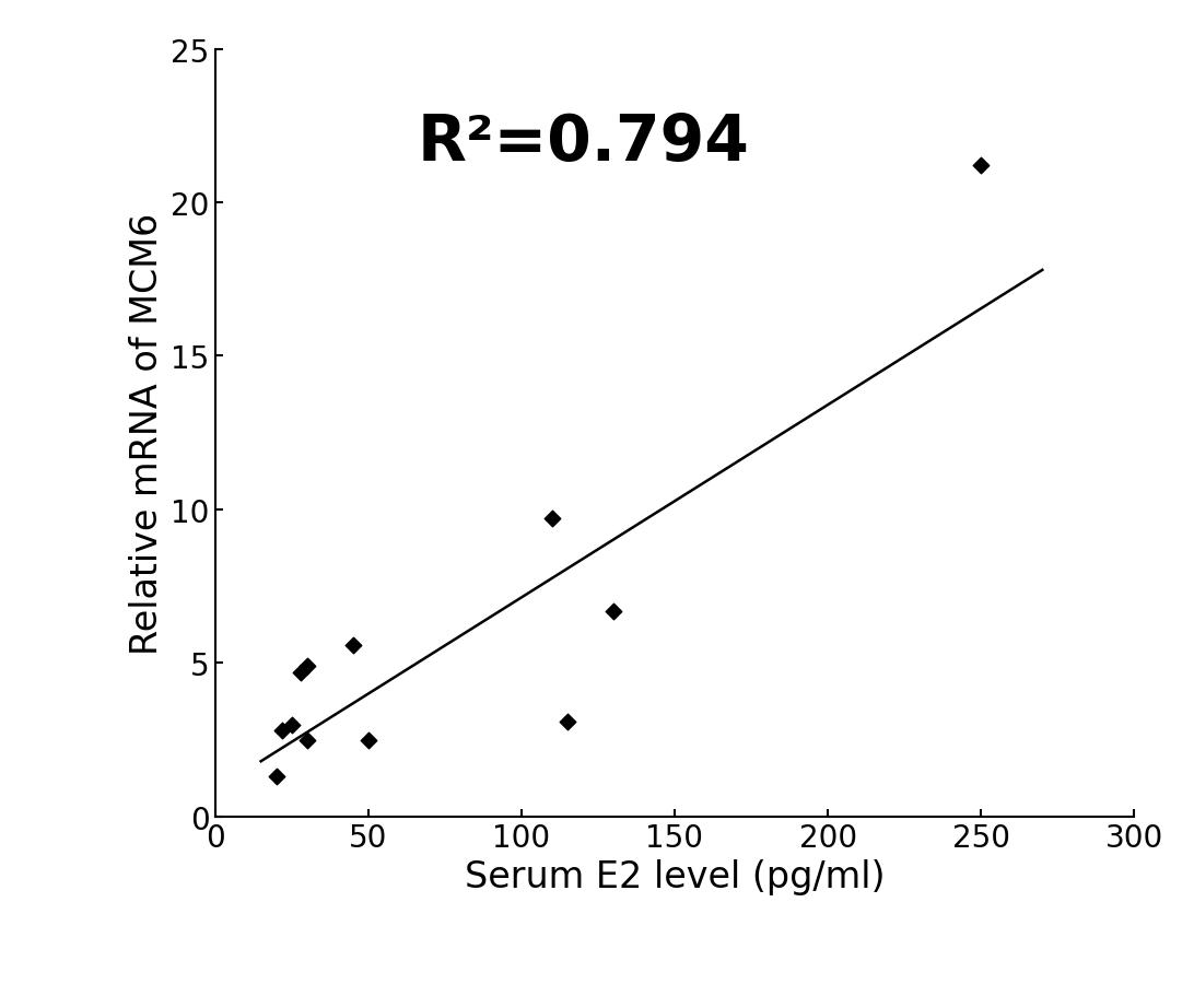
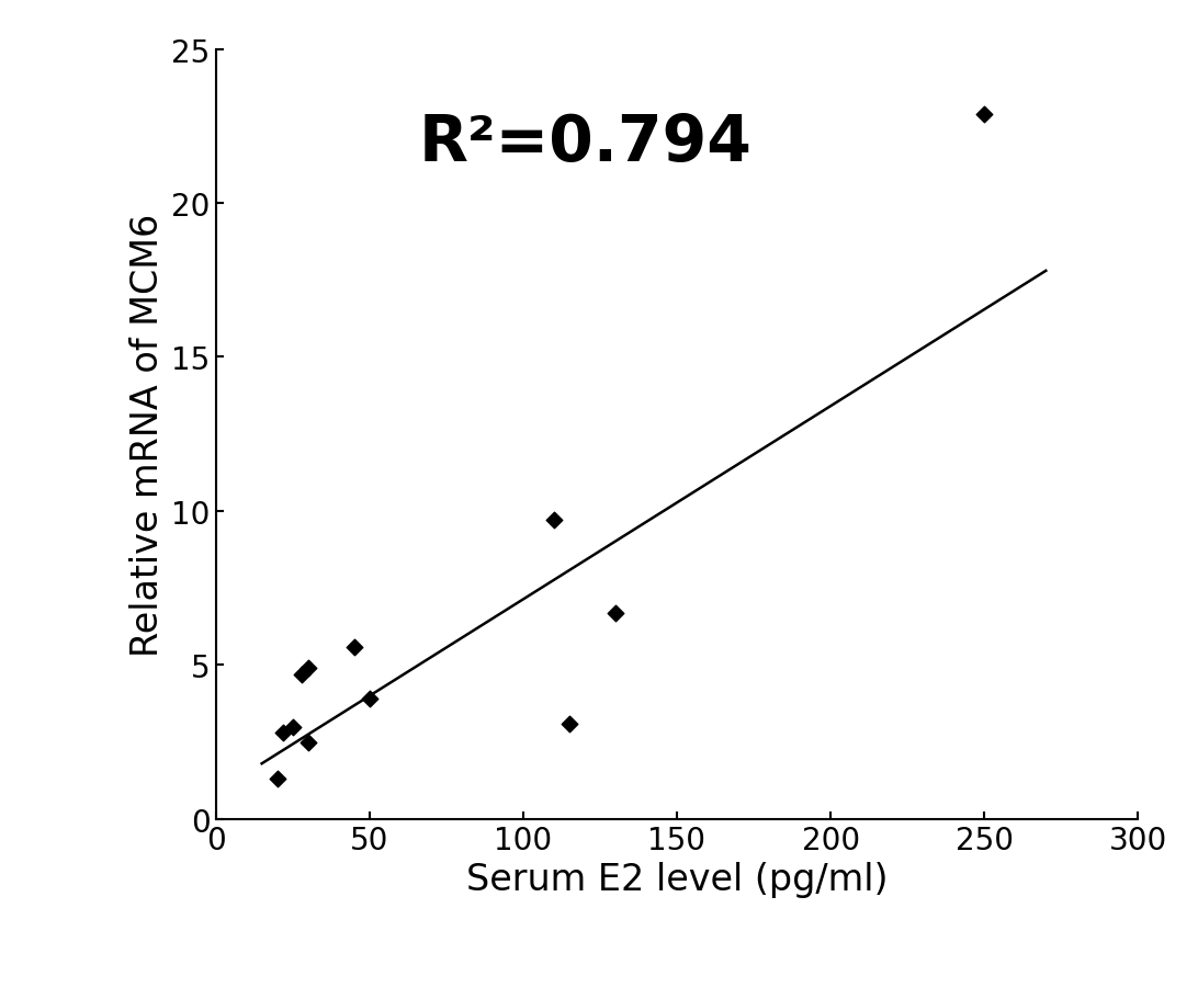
50: 2.5 -> 3.9
250: 21.2 -> 22.9
